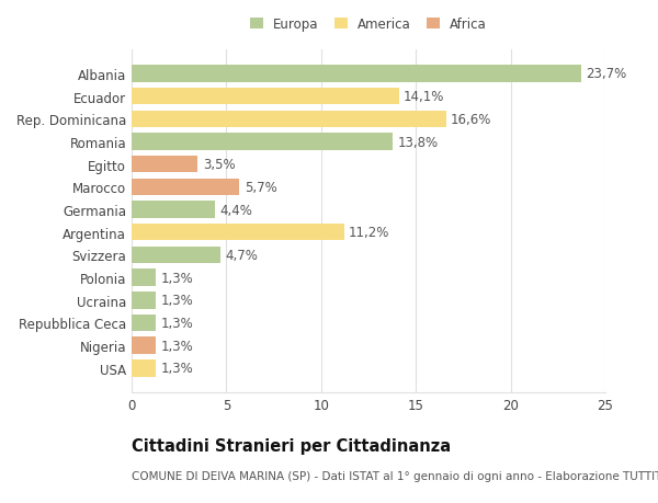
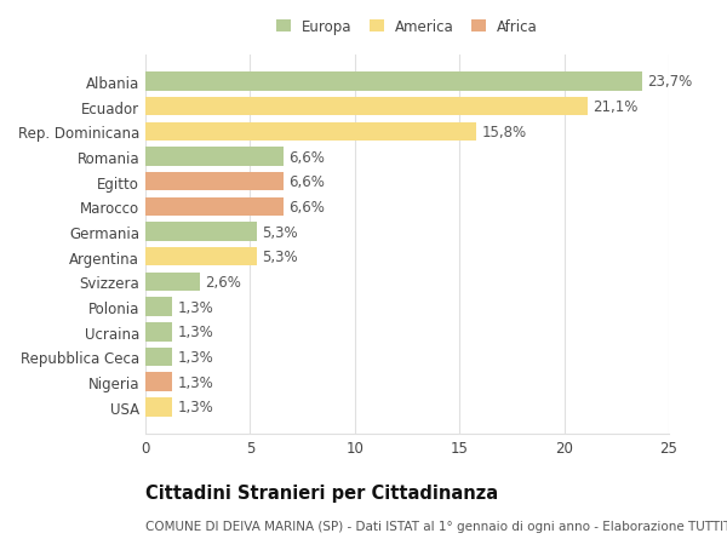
Ecuador: 14,1% -> 21,1%
Rep. Dominicana: 16,6% -> 15,8%
Romania: 13,8% -> 6,6%
Egitto: 3,5% -> 6,6%
Marocco: 5,7% -> 6,6%
Germania: 4,4% -> 5,3%
Argentina: 11,2% -> 5,3%
Svizzera: 4,7% -> 2,6%
